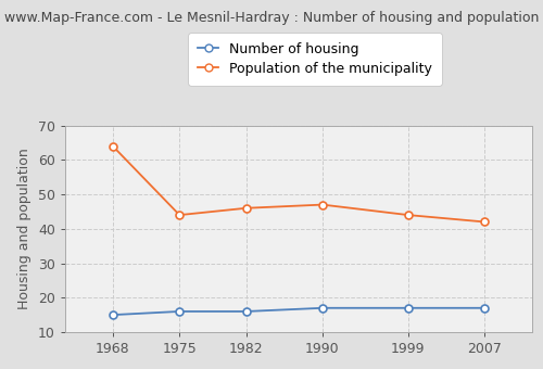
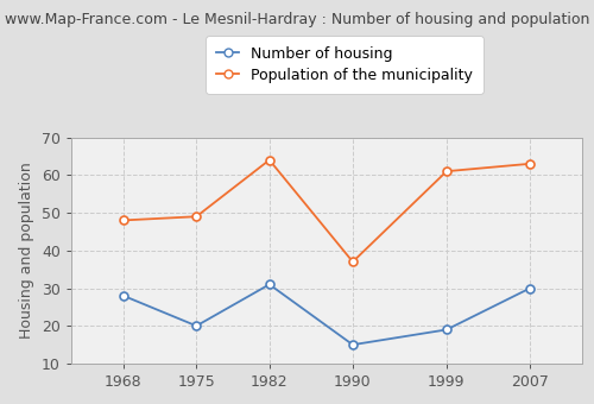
Number of housing/1968: 15 -> 28
Population of the municipality/1968: 64 -> 48
Number of housing/1975: 16 -> 20
Population of the municipality/1975: 44 -> 49
Number of housing/1982: 16 -> 31
Population of the municipality/1982: 46 -> 64
Number of housing/1990: 17 -> 15
Population of the municipality/1990: 47 -> 37
Number of housing/1999: 17 -> 19
Population of the municipality/1999: 44 -> 61
Number of housing/2007: 17 -> 30
Population of the municipality/2007: 42 -> 63
